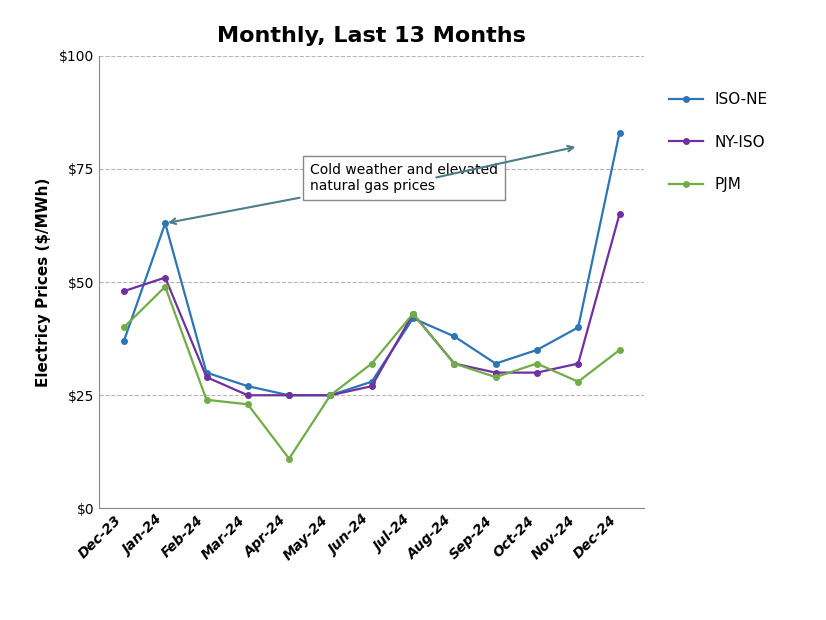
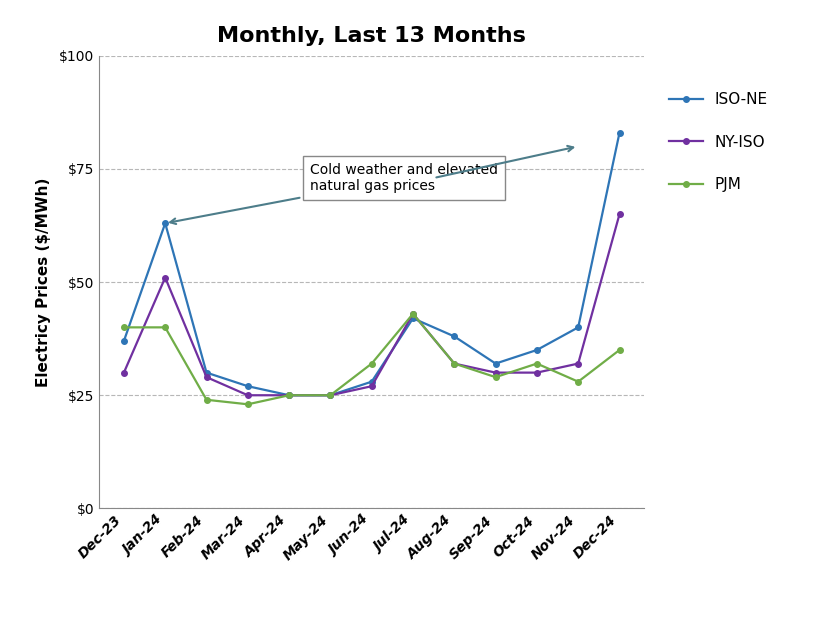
NY-ISO/Dec-23: $48 -> $30
PJM/Jan-24: $49 -> $40
PJM/Apr-24: $11 -> $25
